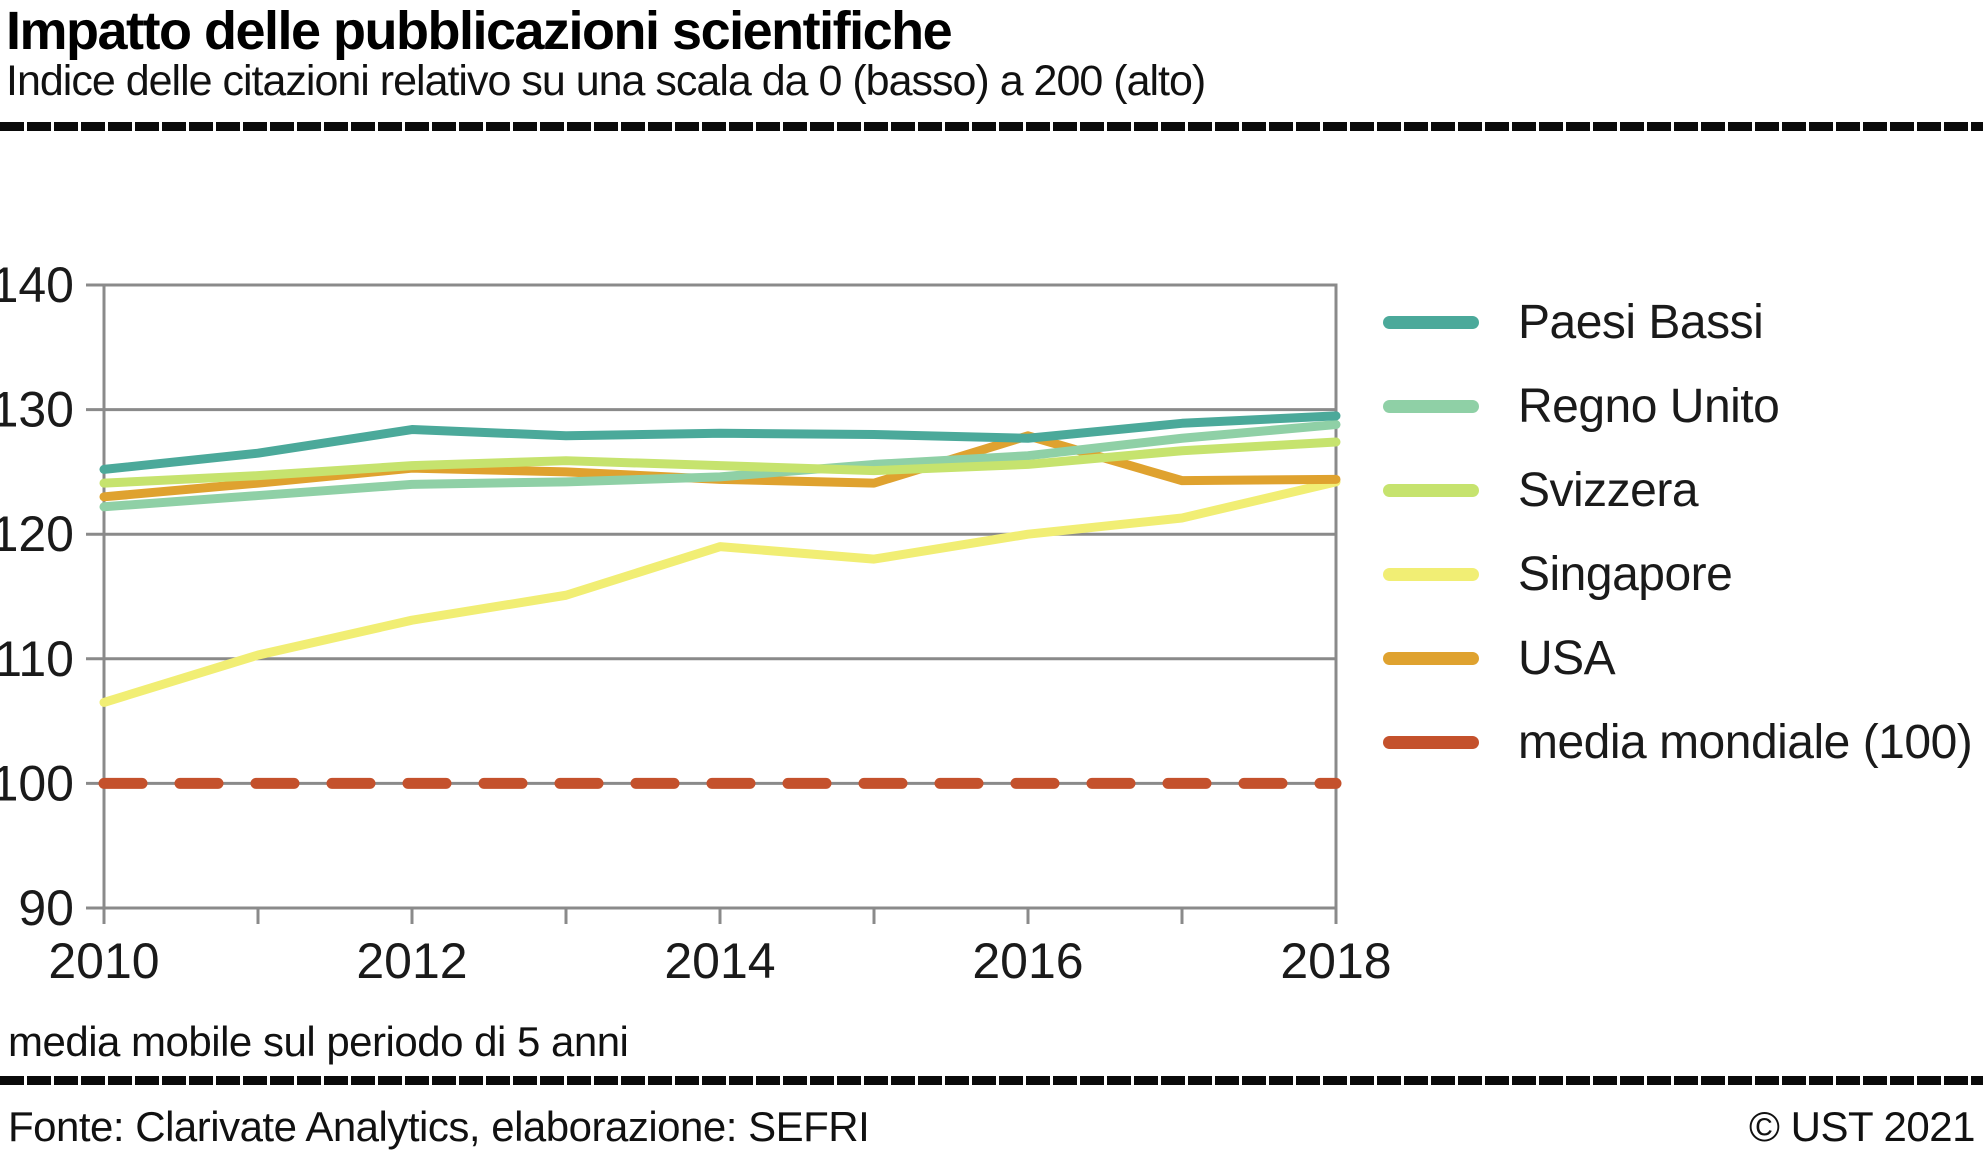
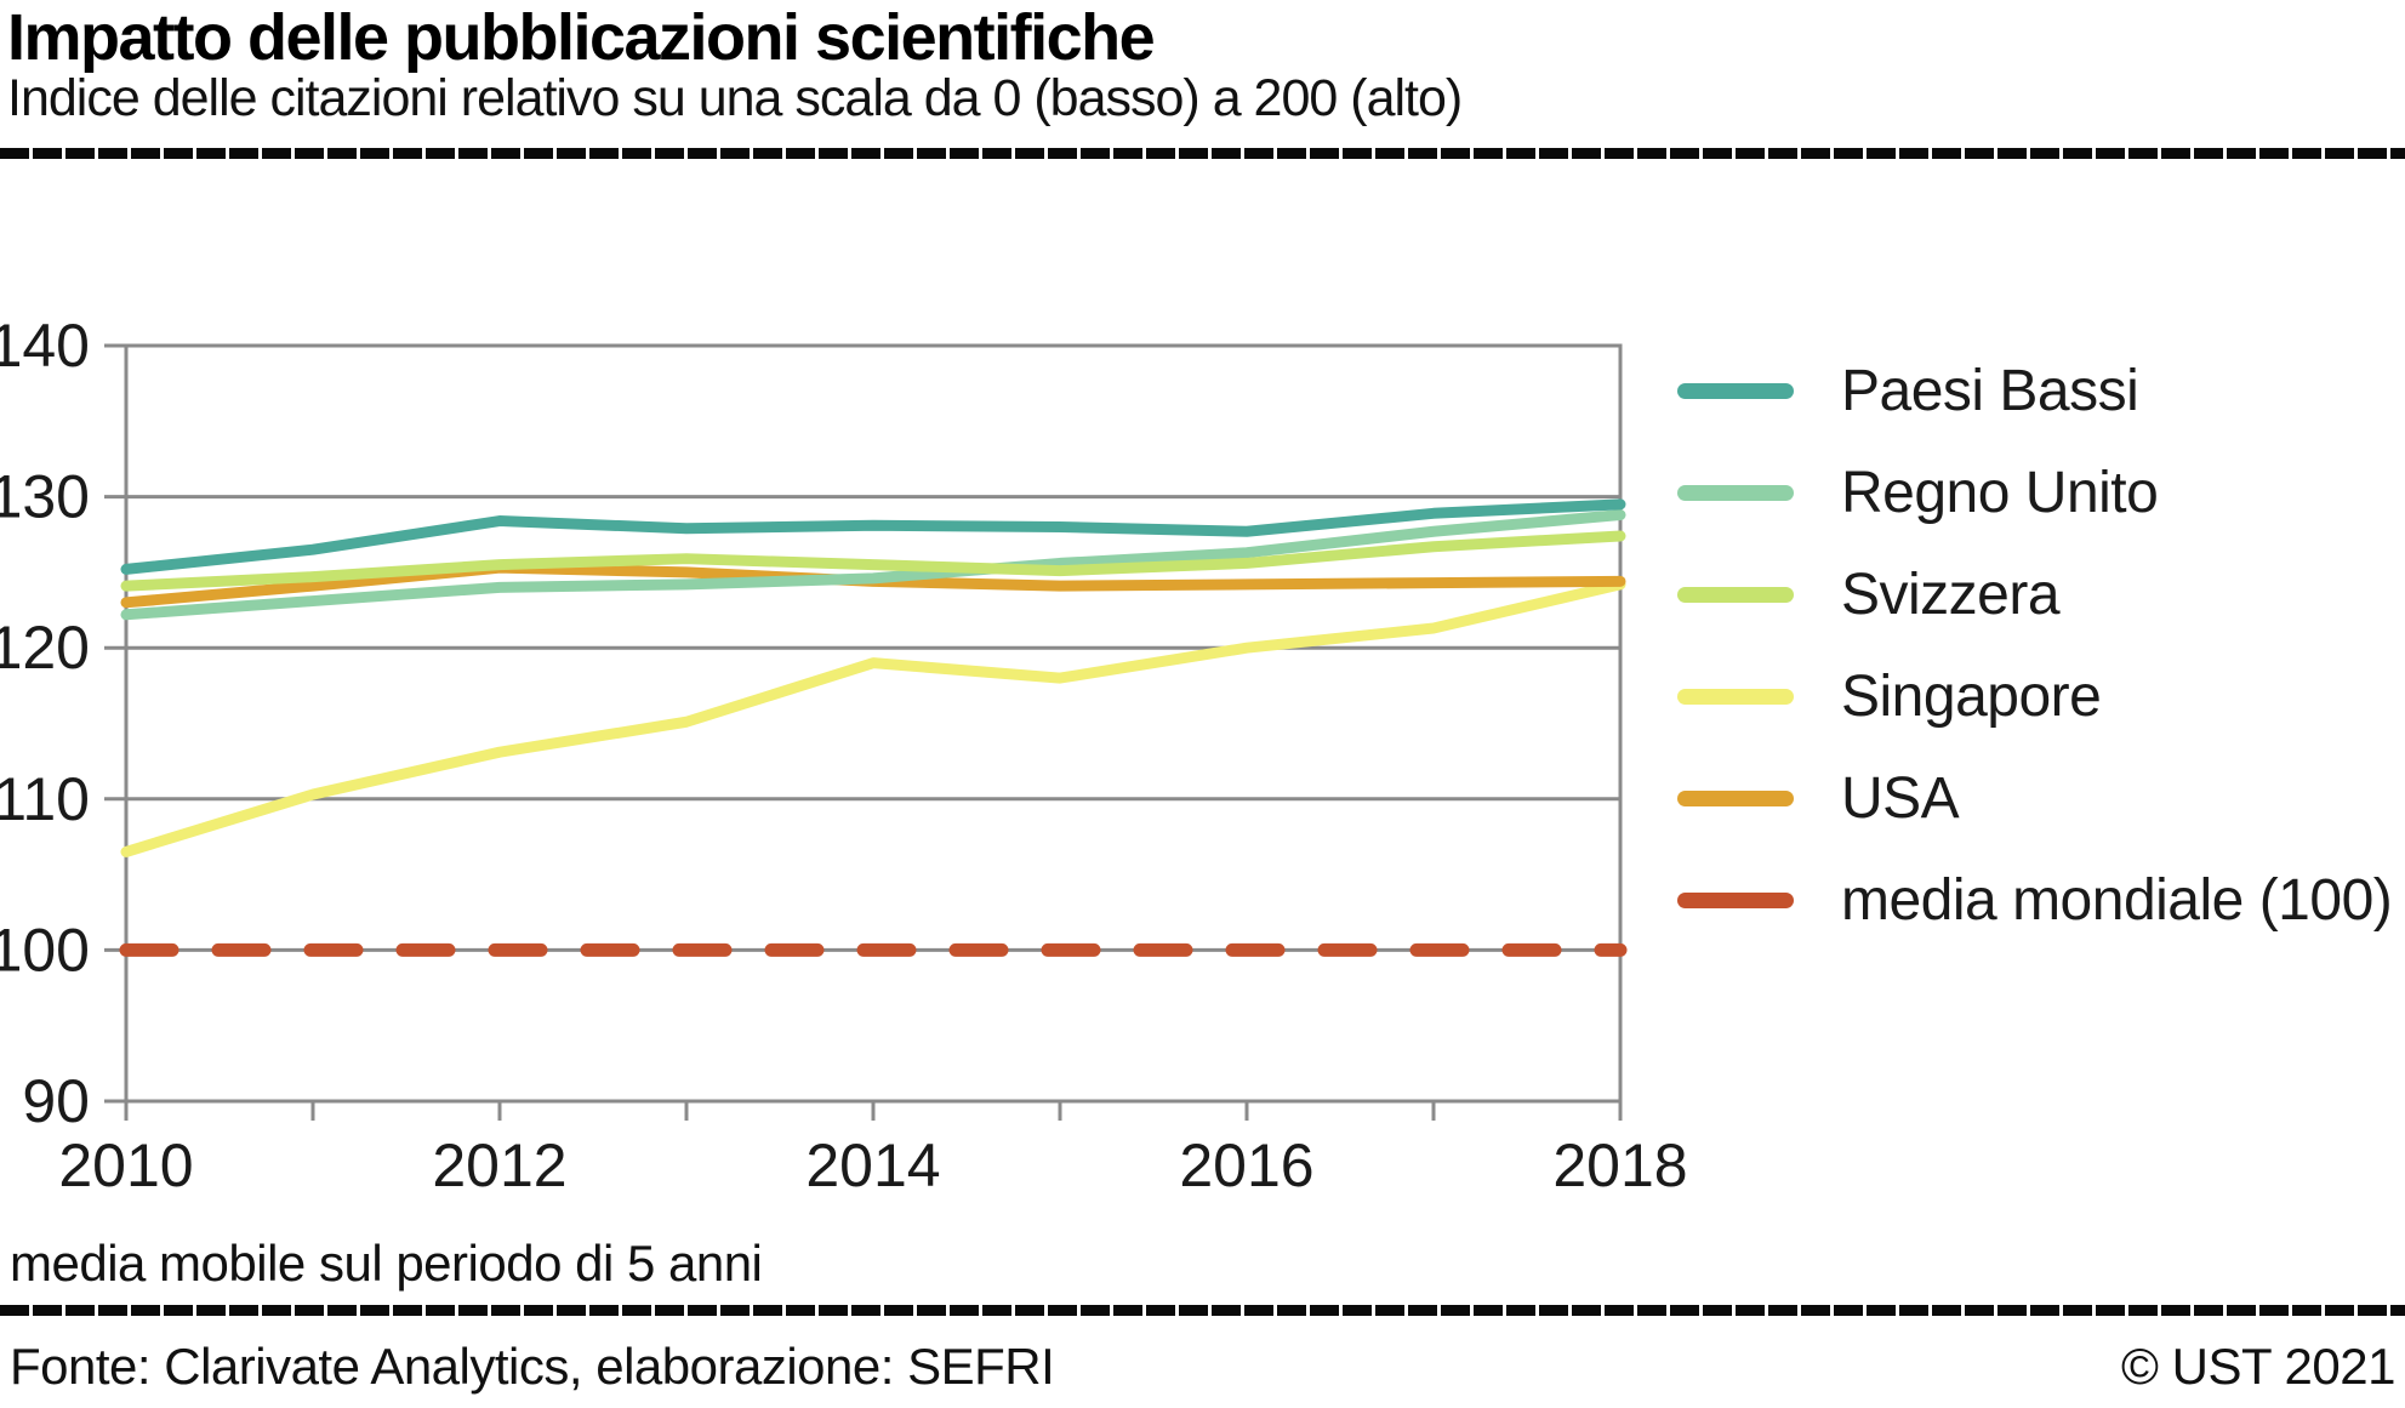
USA/2016: 127.9 -> 124.2
